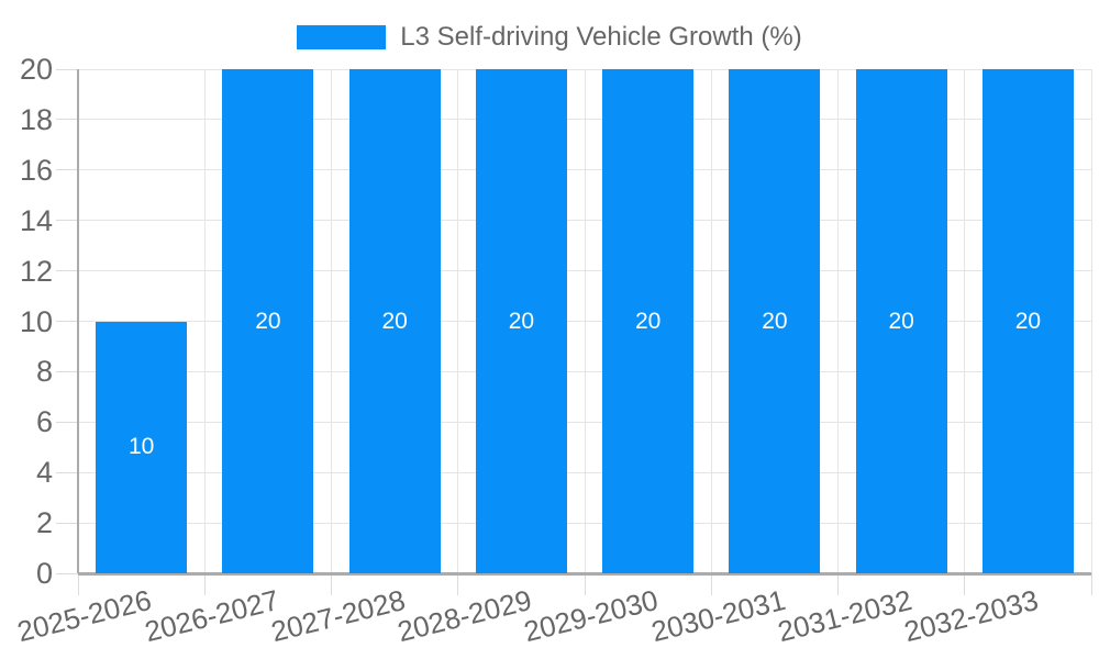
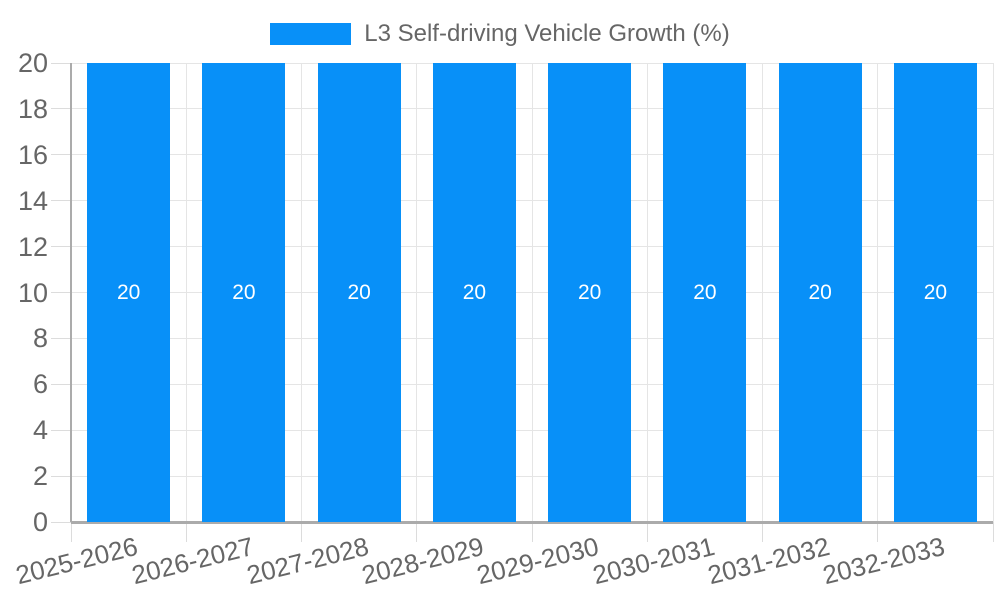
2025-2026: 10 -> 20
